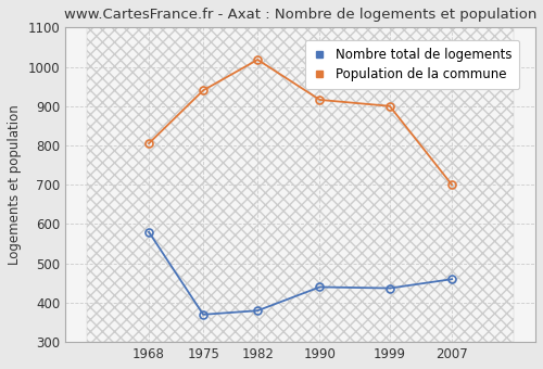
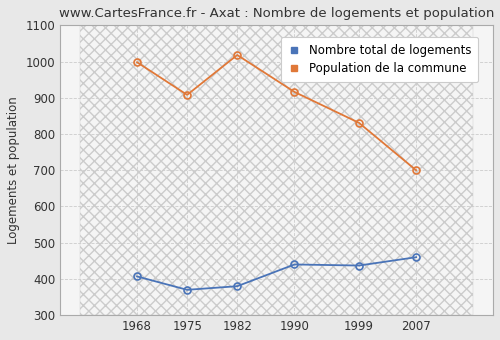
Nombre total de logements/1968: 580 -> 407
Population de la commune/1968: 805 -> 998
Population de la commune/1975: 940 -> 908
Population de la commune/1999: 900 -> 831
